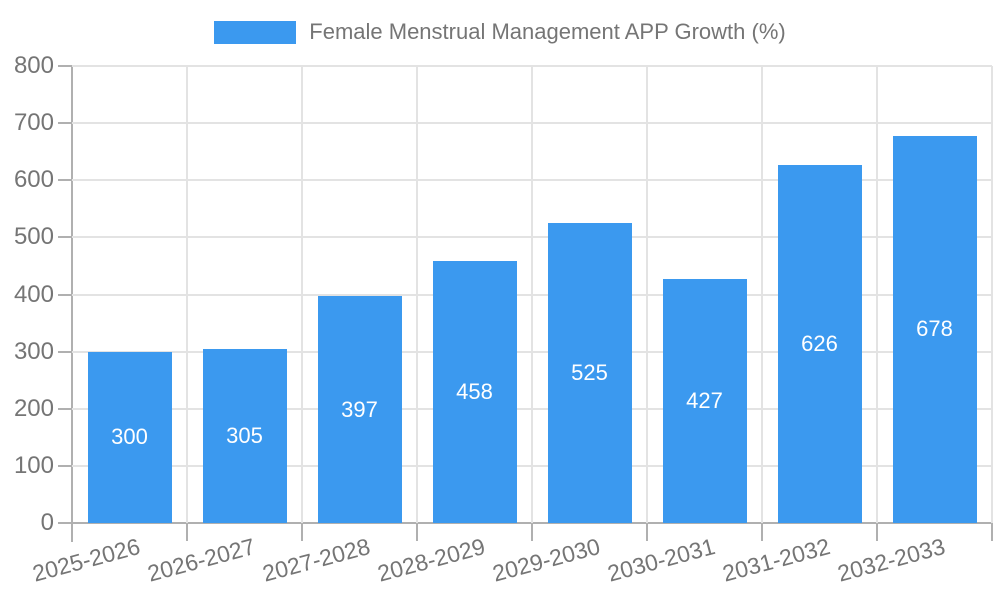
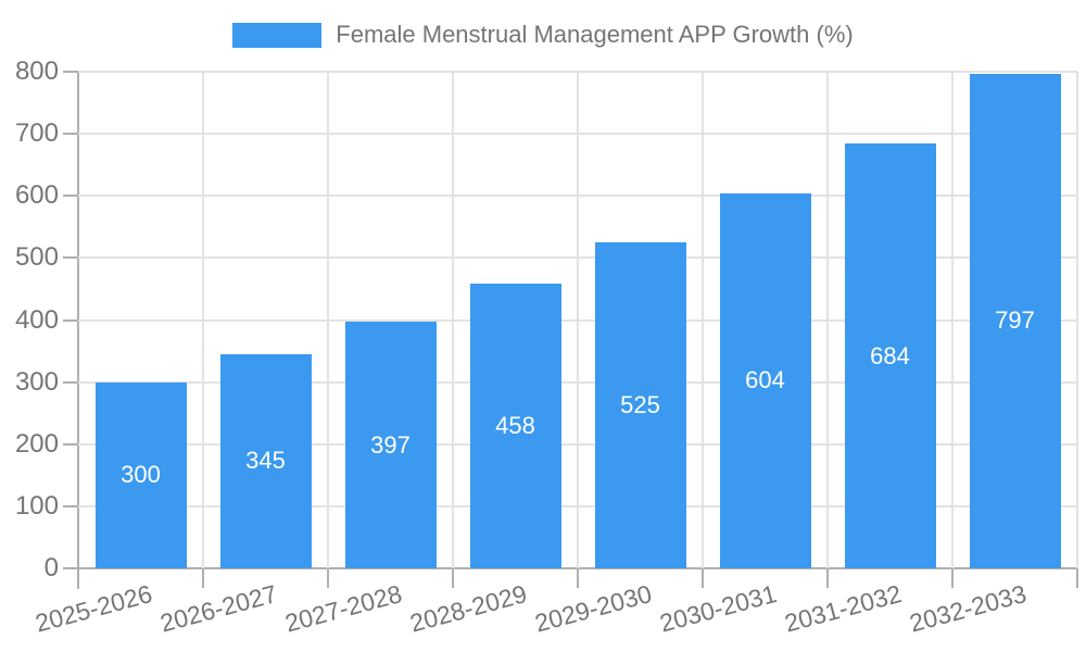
2026-2027: 305 -> 345
2030-2031: 427 -> 604
2031-2032: 626 -> 684
2032-2033: 678 -> 797
